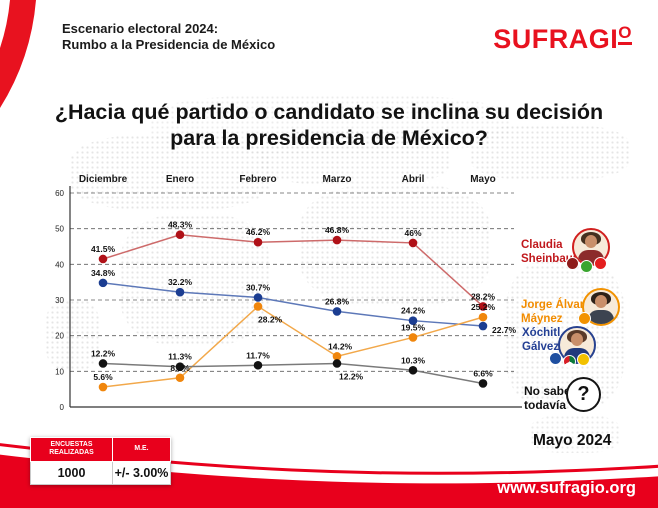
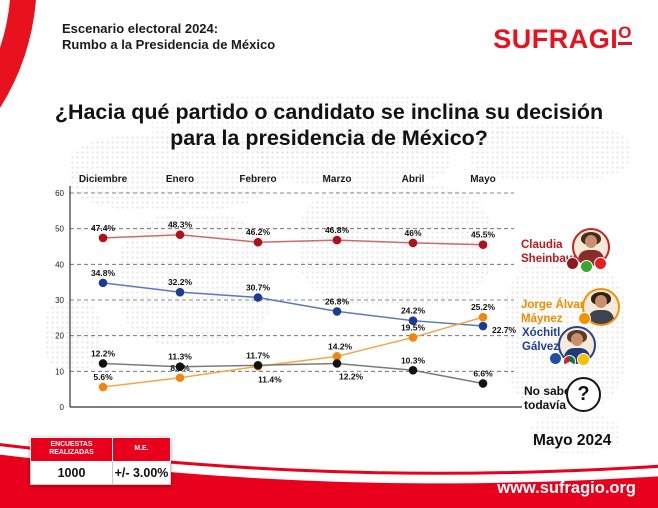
Claudia Sheinbaum/Diciembre: 41.5% -> 47.4%
Jorge Álvarez Máynez/Febrero: 28.2% -> 11.4%
Claudia Sheinbaum/Mayo: 28.2% -> 45.5%
